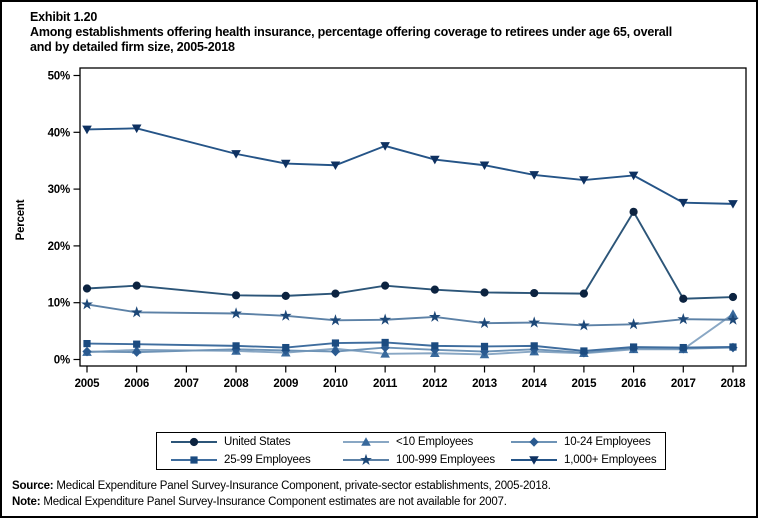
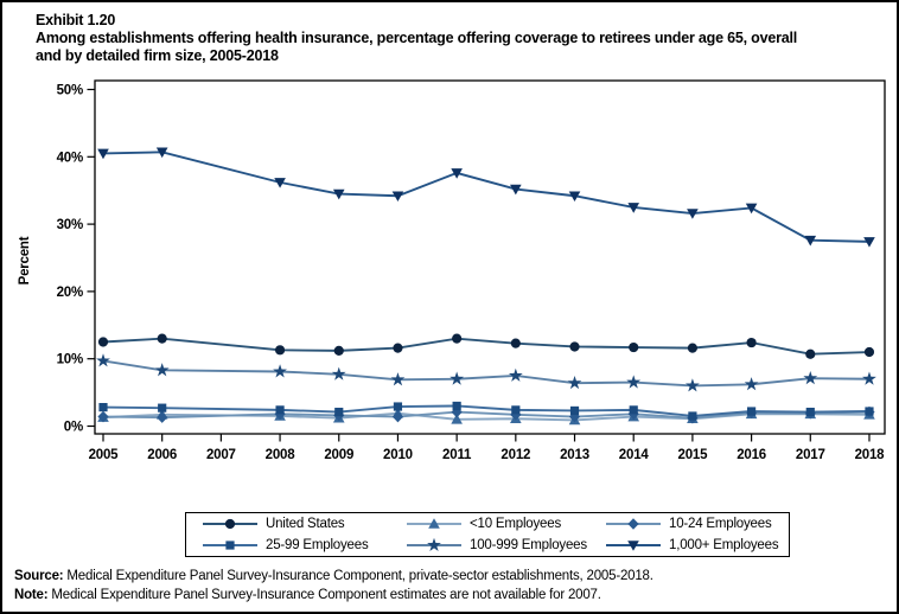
United States/2016: 26% -> 12%
<10 Employees/2018: 8% -> 2%
